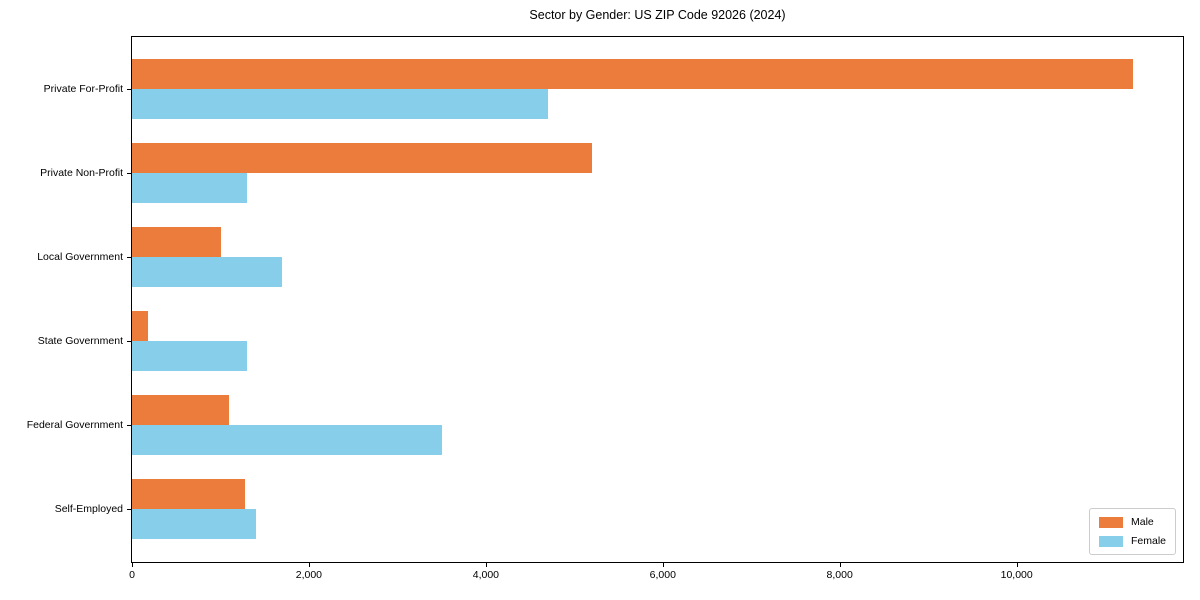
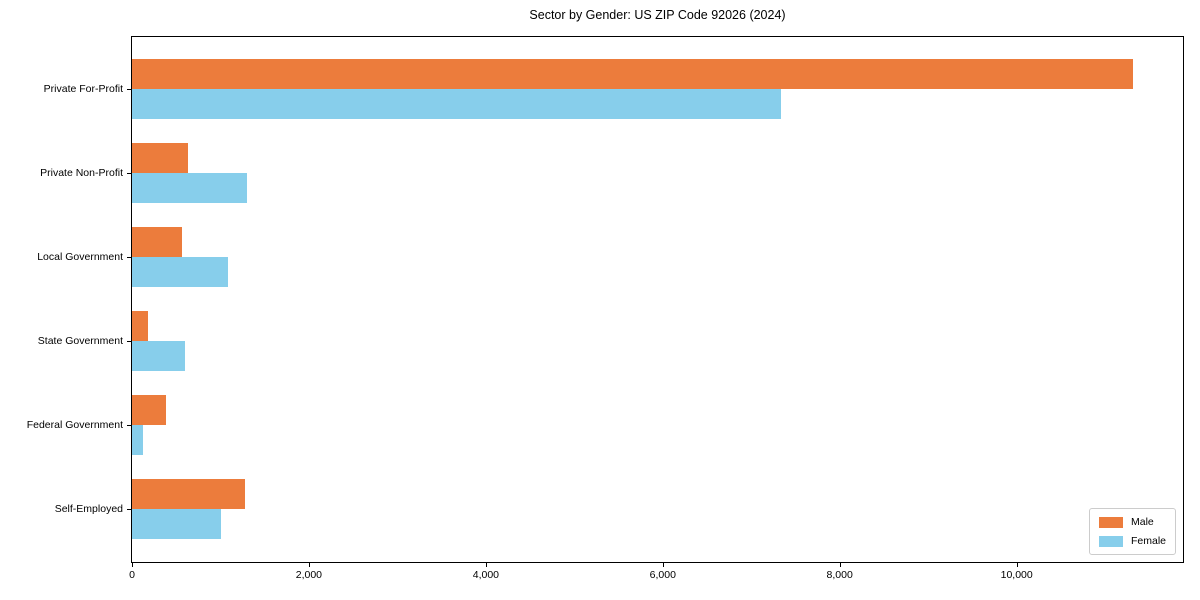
Female/Private For-Profit: 4700 -> 7300
Male/Private Non-Profit: 5200 -> 600
Male/Local Government: 1000 -> 600
Female/Local Government: 1700 -> 1100
Female/State Government: 1300 -> 600
Male/Federal Government: 1100 -> 400
Female/Federal Government: 3500 -> 100
Female/Self-Employed: 1400 -> 1000
